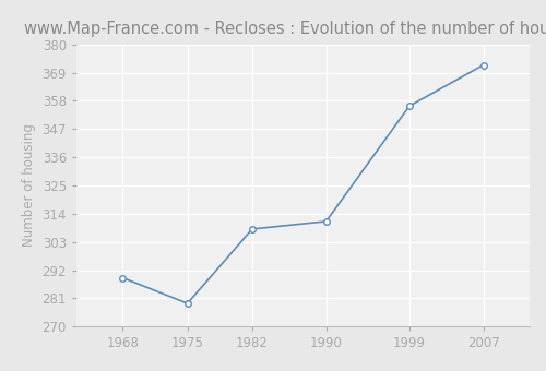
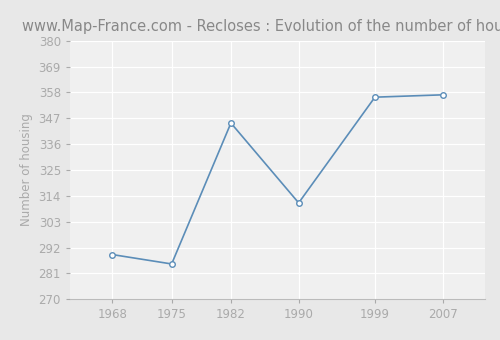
1975: 279 -> 285
1982: 308 -> 345
2007: 372 -> 357
